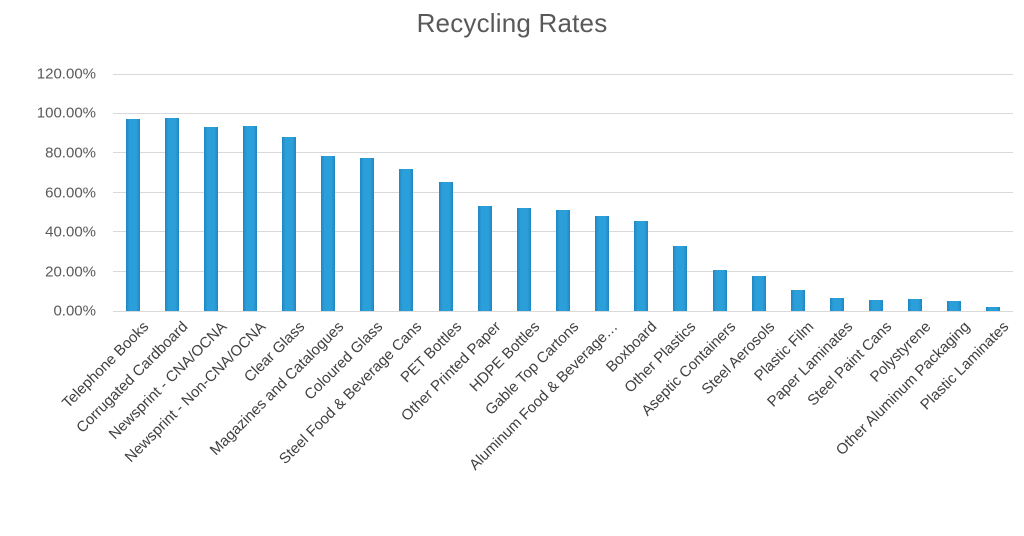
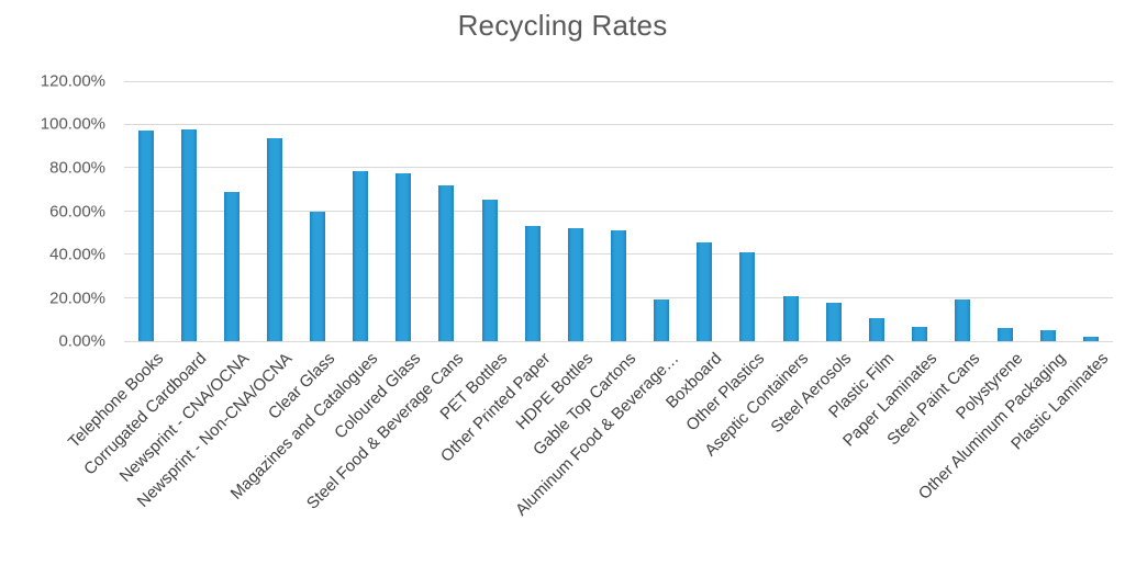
Newsprint - CNA/OCNA: 93% -> 69%
Clear Glass: 88% -> 60%
Aluminum Food & Beverage…: 48% -> 19%
Other Plastics: 33% -> 41%
Steel Paint Cans: 6% -> 19%
